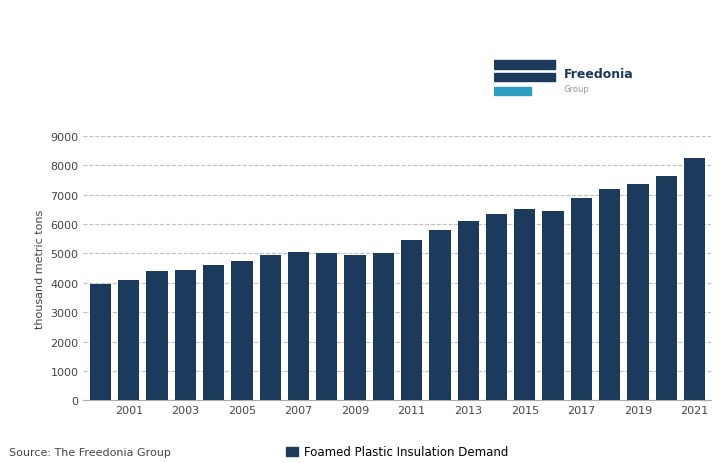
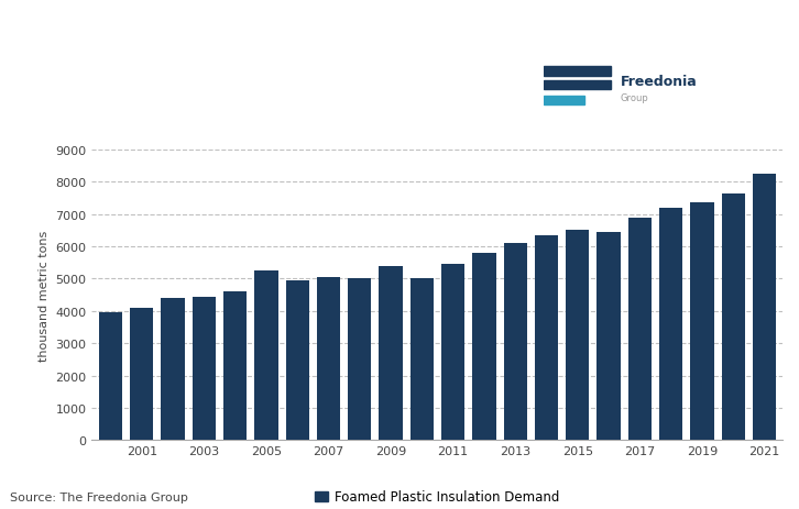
2005: 4750 -> 5250
2009: 4950 -> 5400
